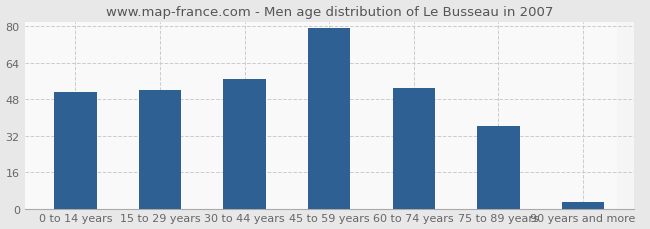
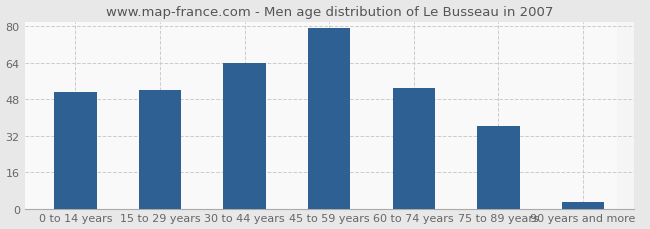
30 to 44 years: 57 -> 64
